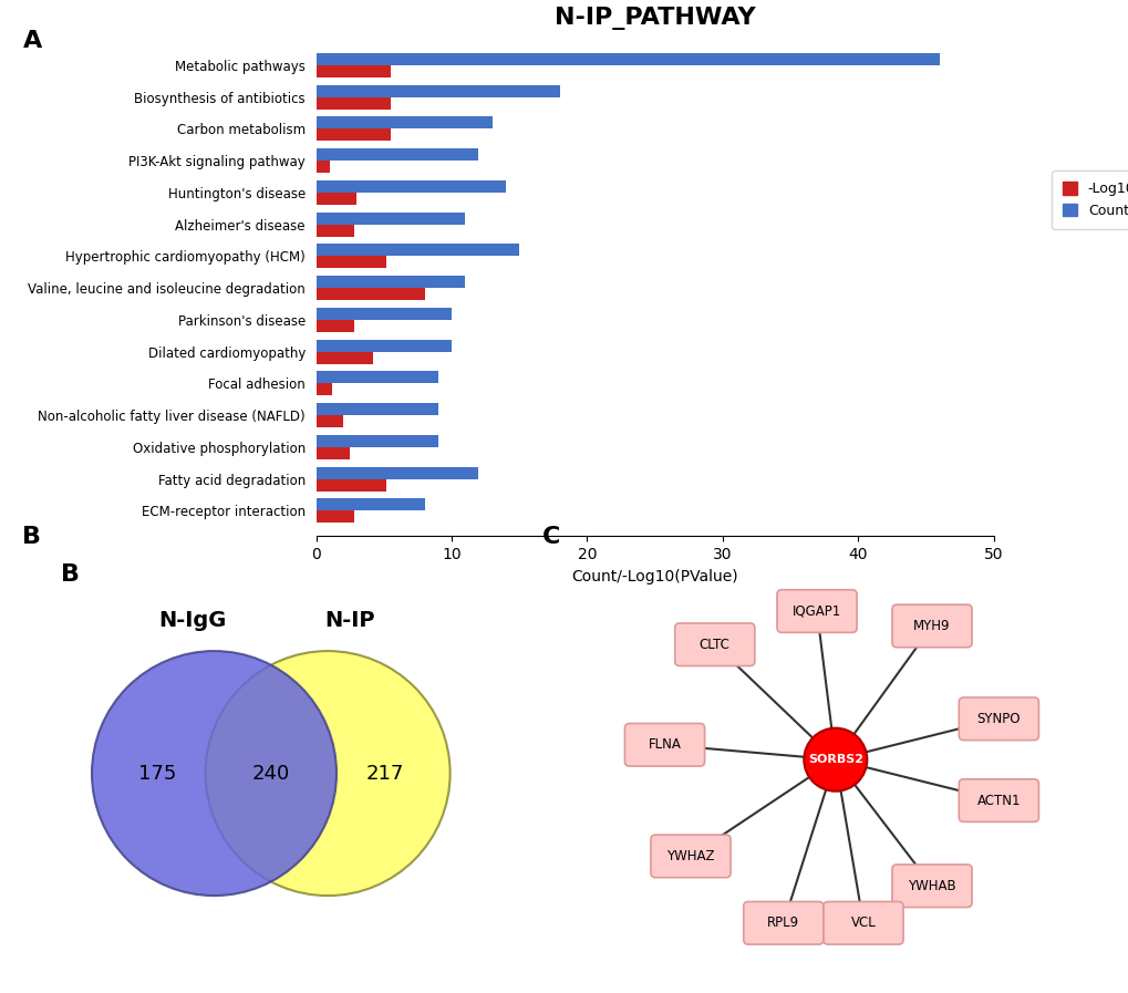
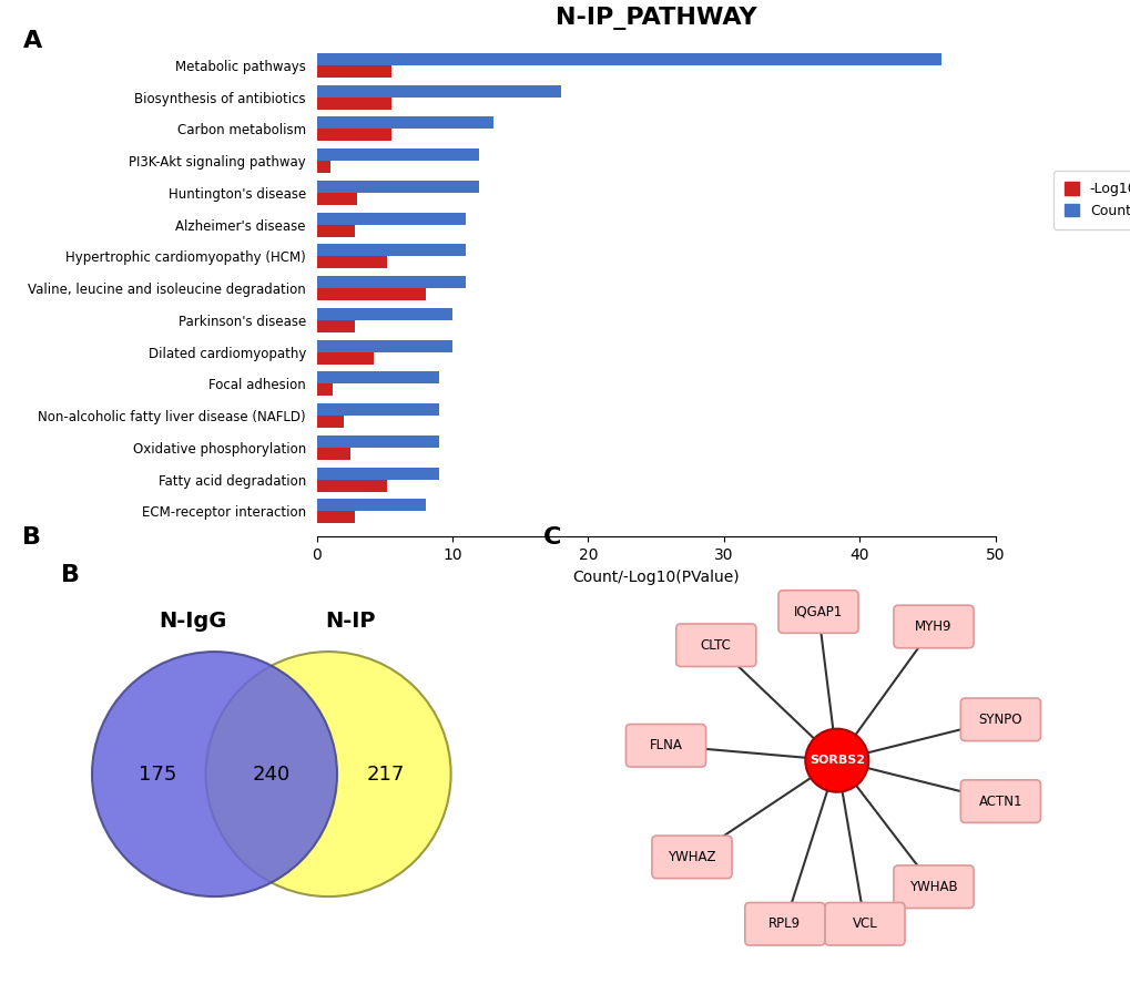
Count/Huntington's disease: 14 -> 12
Count/Hypertrophic cardiomyopathy (HCM): 15 -> 11
Count/Fatty acid degradation: 12 -> 9
